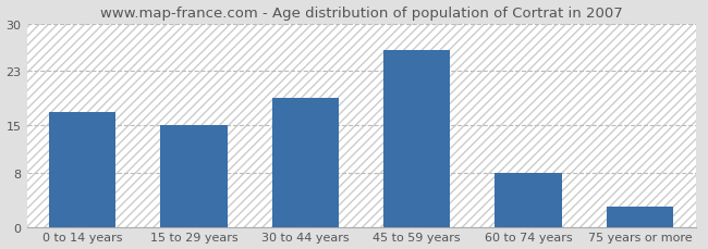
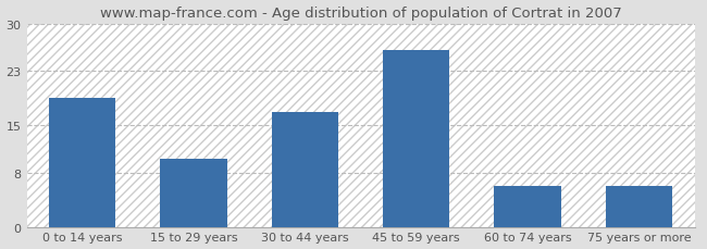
0 to 14 years: 17 -> 19
15 to 29 years: 15 -> 10
30 to 44 years: 19 -> 17
60 to 74 years: 8 -> 6
75 years or more: 3 -> 6
